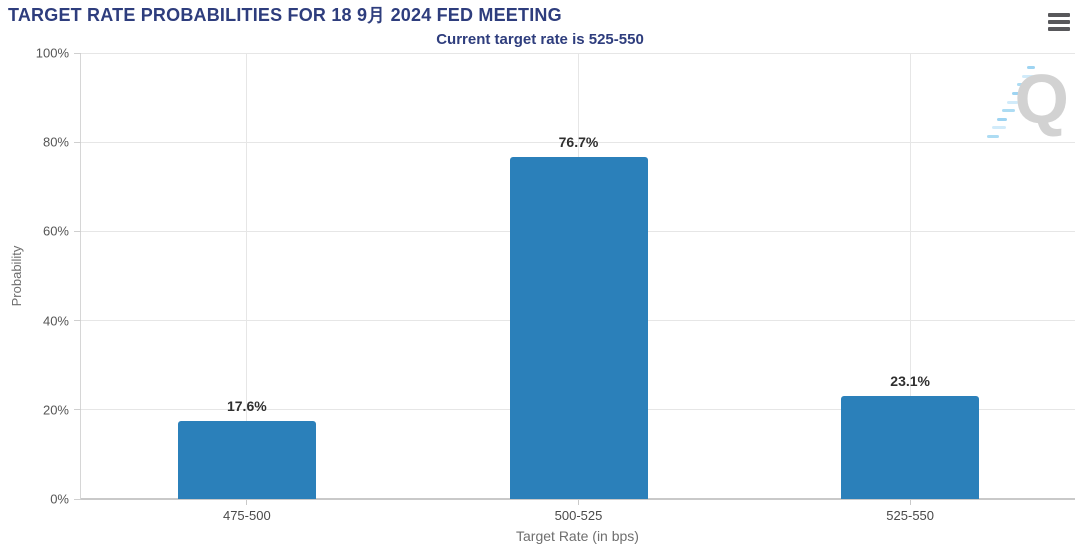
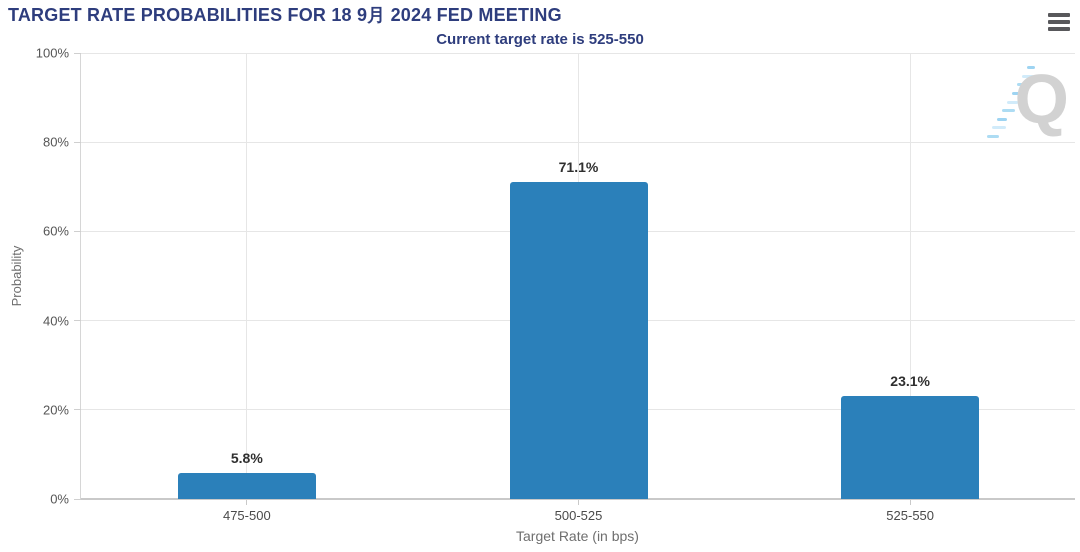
475-500: 17.6% -> 5.8%
500-525: 76.7% -> 71.1%
